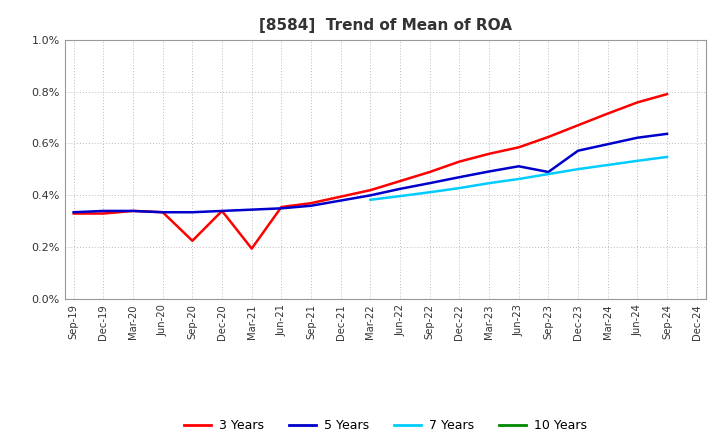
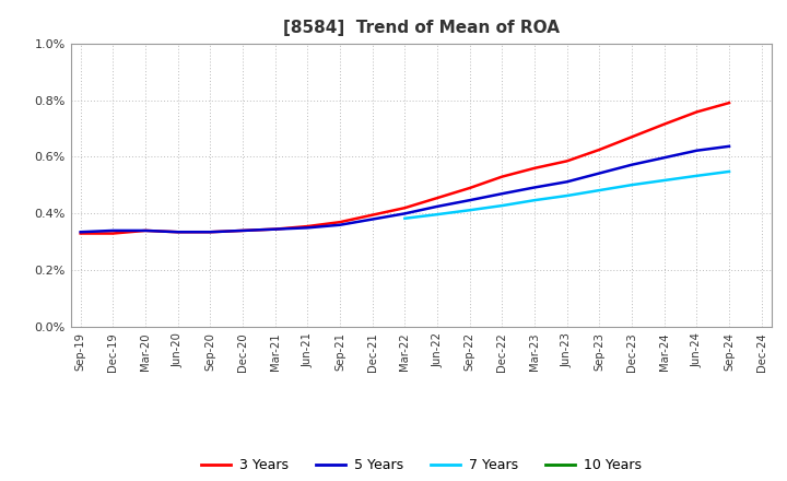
3 Years/Sep-20: 0.225% -> 0.335%
3 Years/Mar-21: 0.195% -> 0.345%
5 Years/Sep-23: 0.490% -> 0.542%
